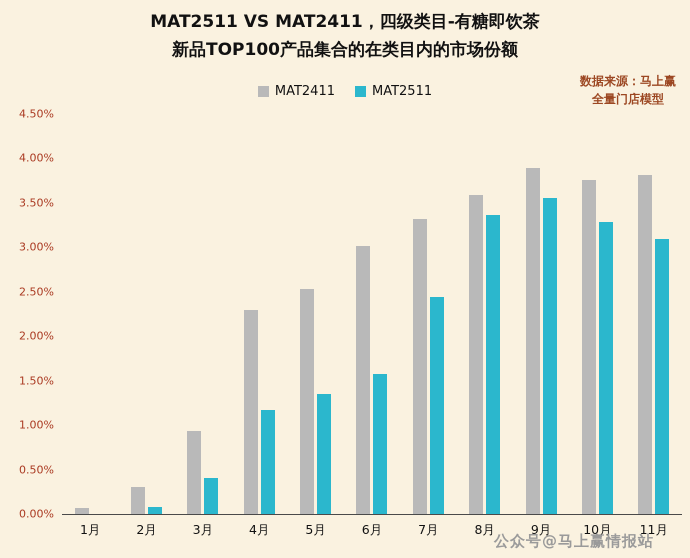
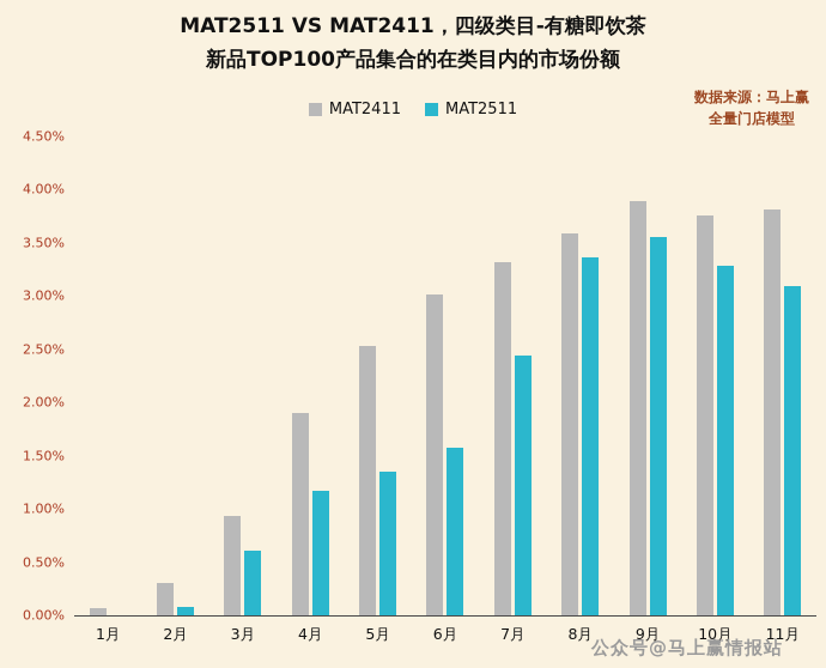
MAT2511/3月: 0.4% -> 0.6%
MAT2411/4月: 2.3% -> 1.9%
